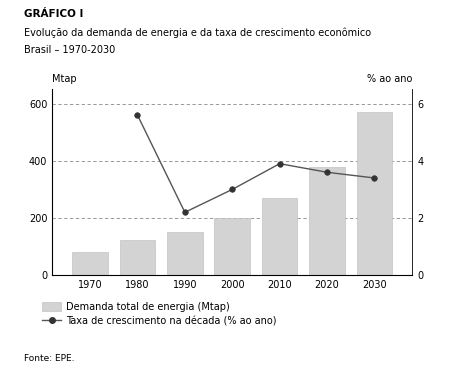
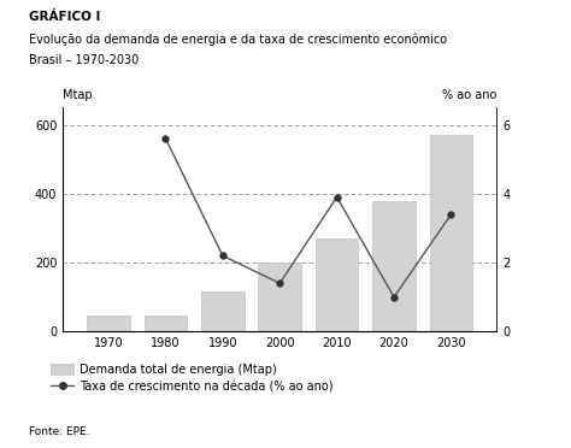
Demanda total de energia (Mtap)/1970: 80 -> 45
Demanda total de energia (Mtap)/1980: 125 -> 45
Demanda total de energia (Mtap)/1990: 150 -> 115
Taxa de crescimento na década (% ao ano)/2000: 3.0 -> 1.4
Taxa de crescimento na década (% ao ano)/2020: 3.6 -> 1.0
